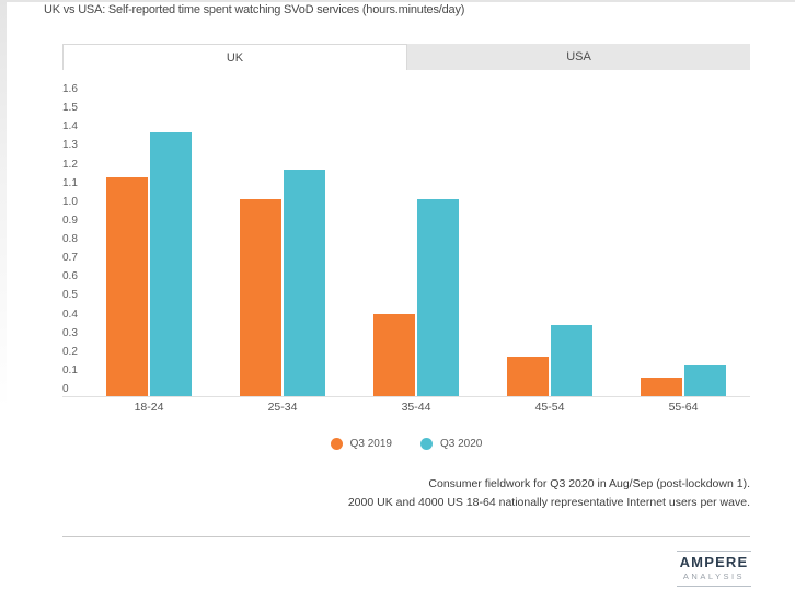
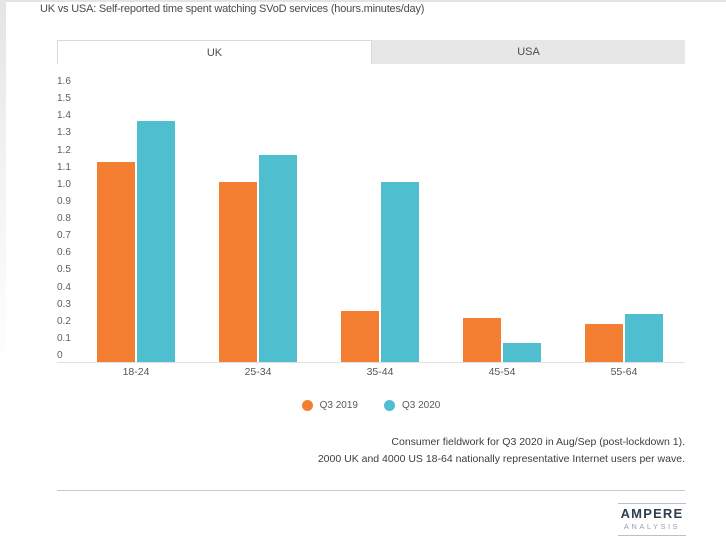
Q3 2019/35-44: 0.44 -> 0.30
Q3 2019/45-54: 0.21 -> 0.26
Q3 2020/45-54: 0.38 -> 0.11
Q3 2019/55-64: 0.10 -> 0.22
Q3 2020/55-64: 0.17 -> 0.28
